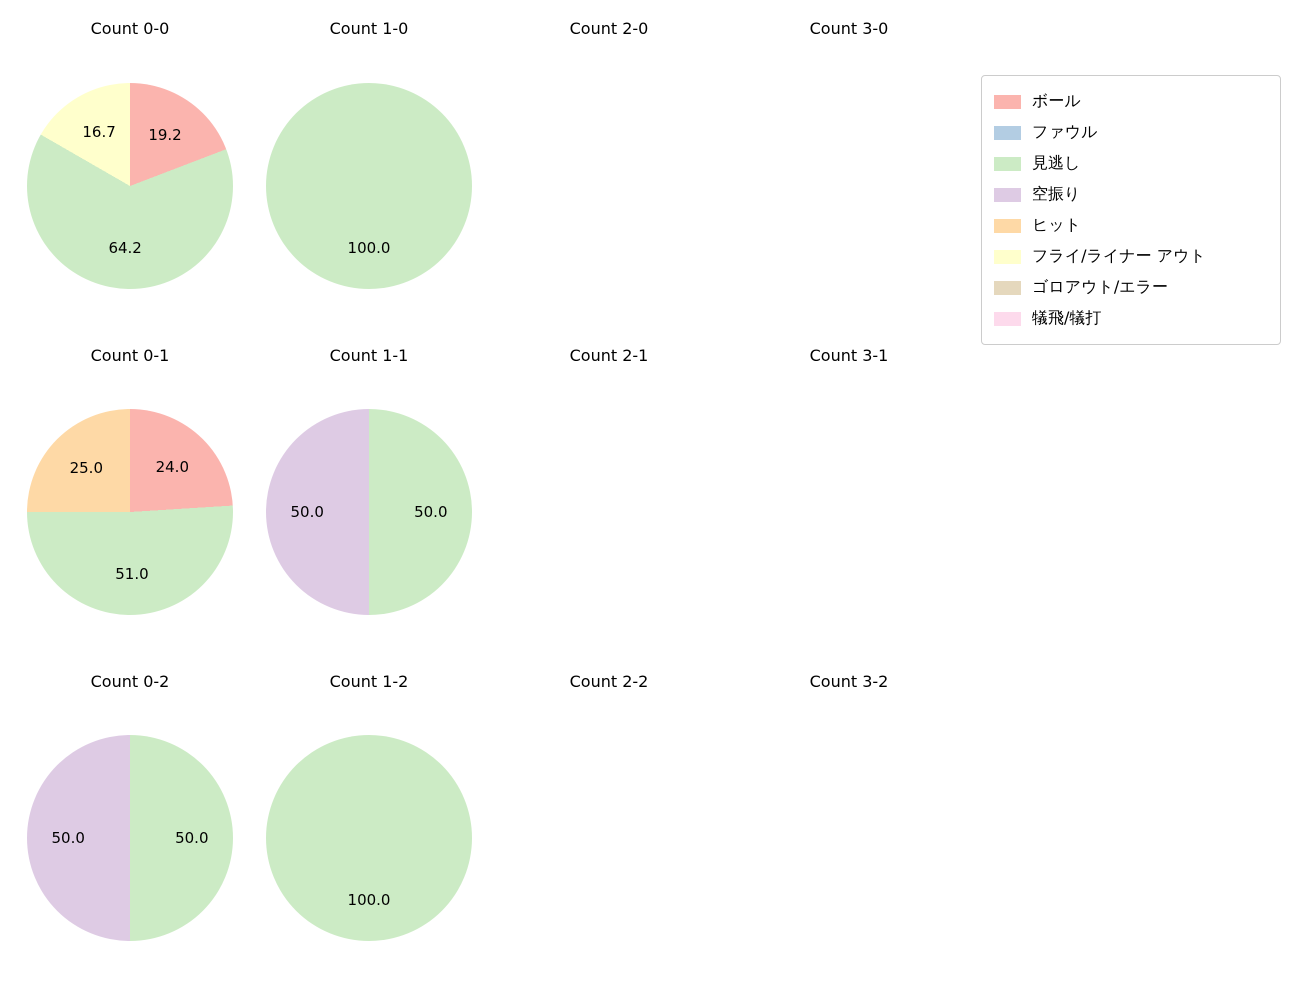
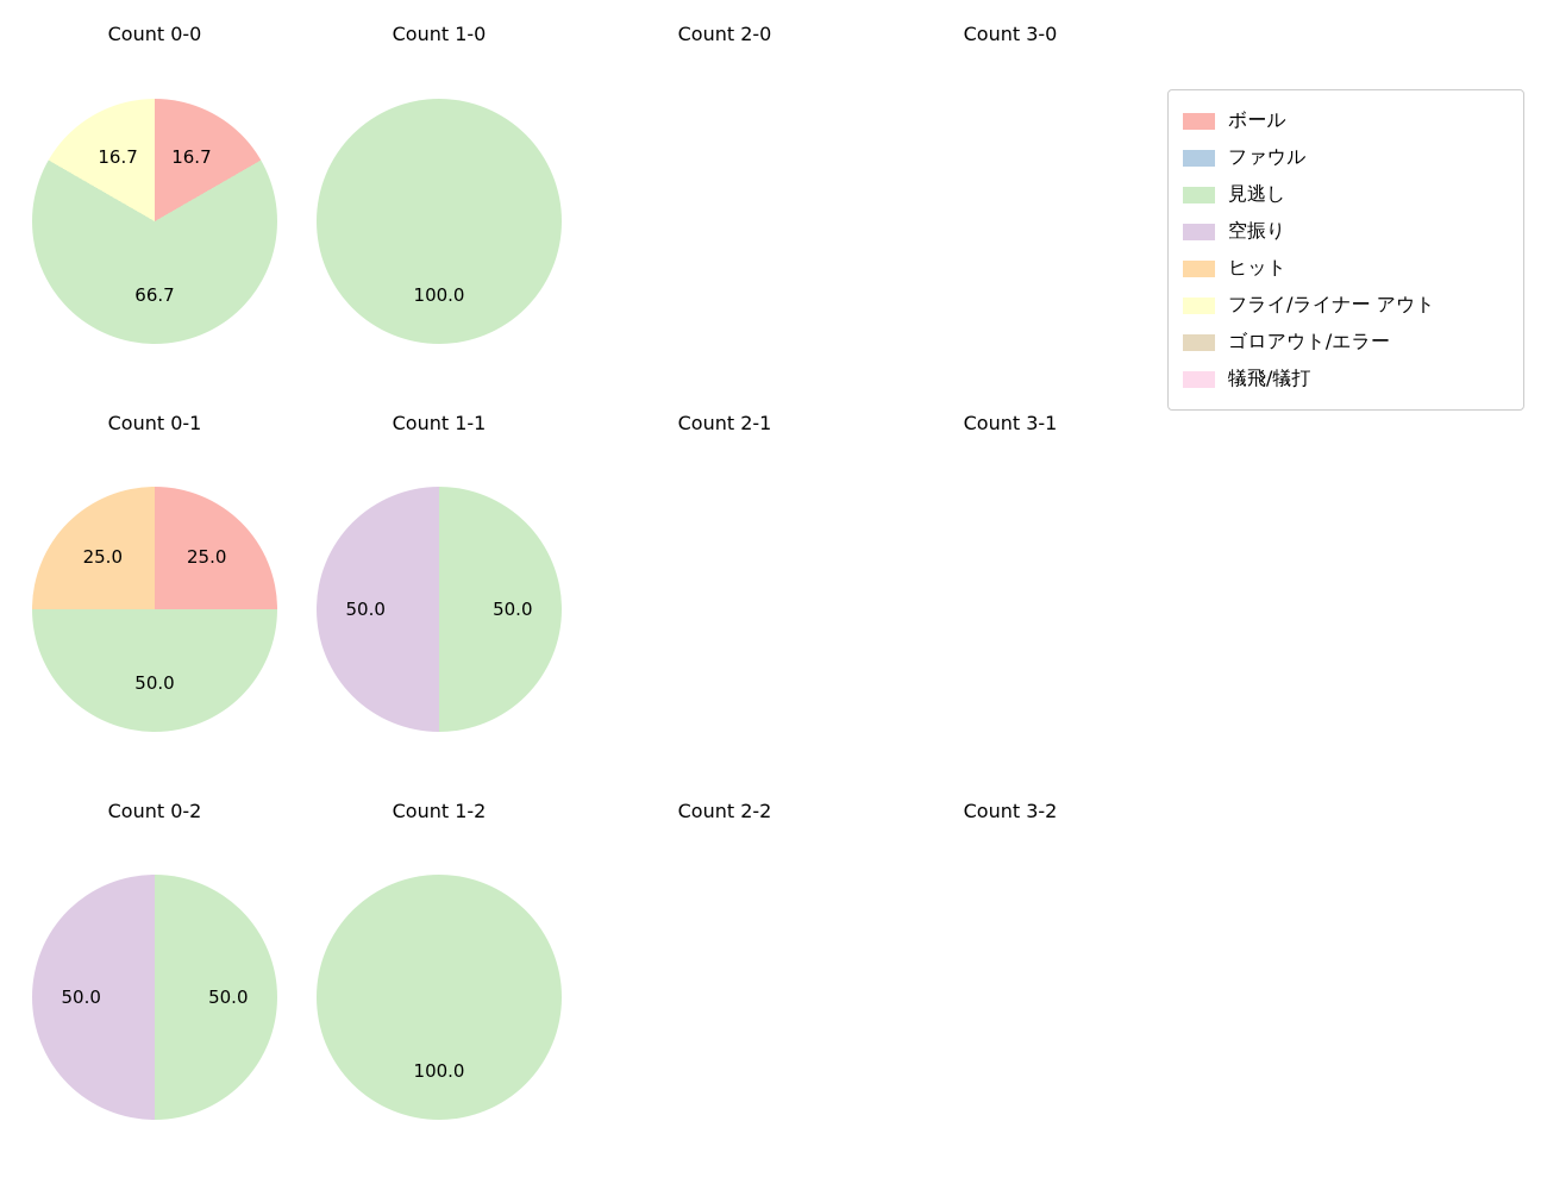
Count 0-0/ボール: 19.2 -> 16.7
Count 0-0/見逃し: 64.2 -> 66.7
Count 0-1/ボール: 24.0 -> 25.0
Count 0-1/見逃し: 51.0 -> 50.0
